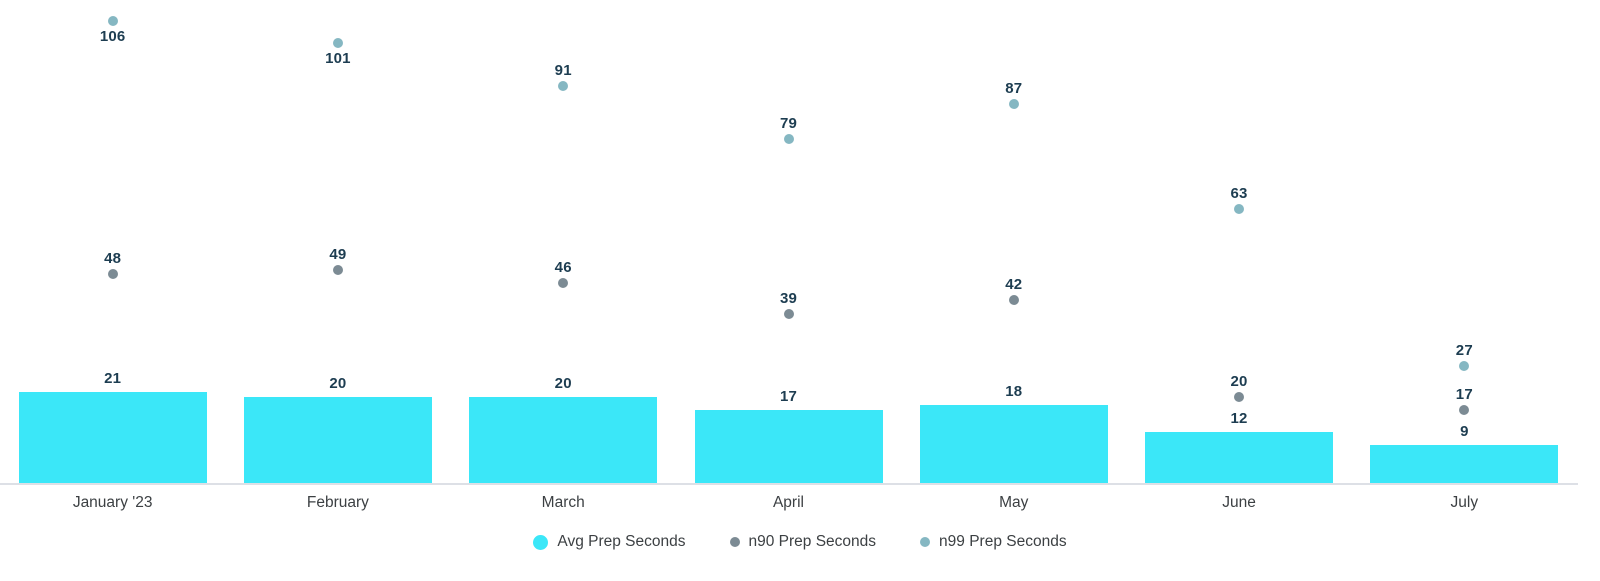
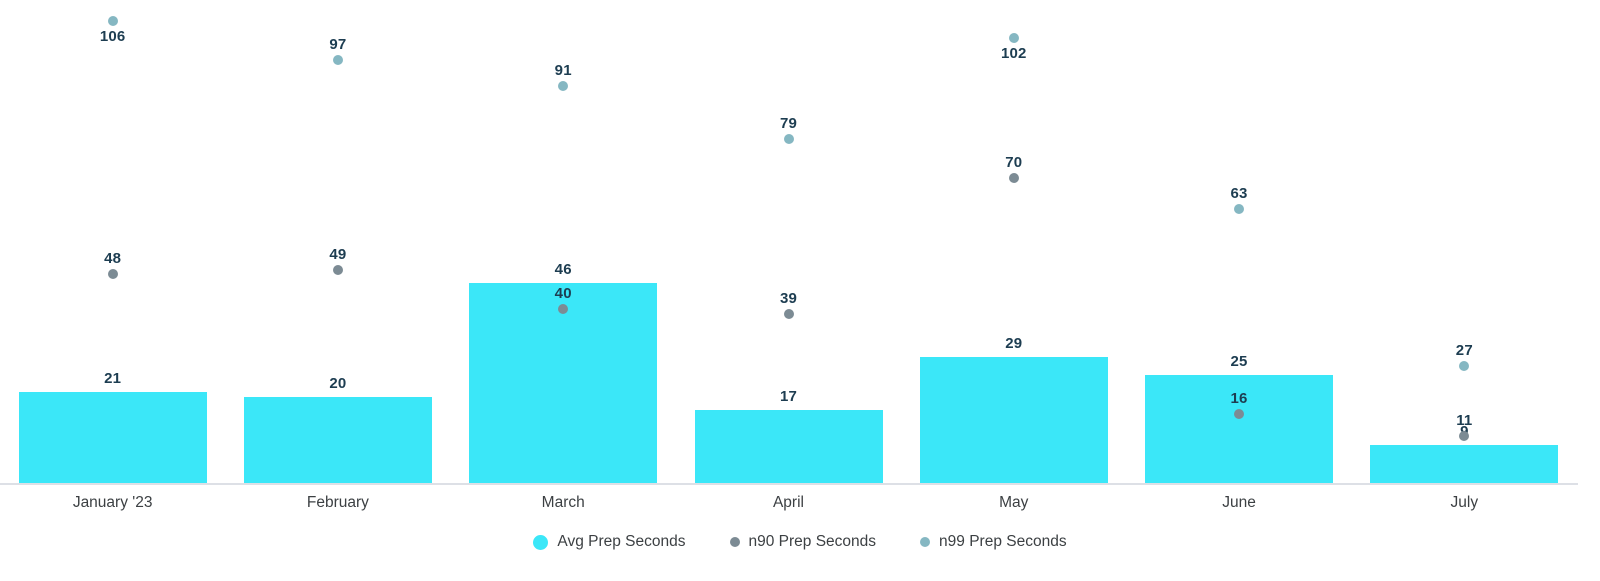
n99 Prep Seconds/February: 101 -> 97
Avg Prep Seconds/March: 20 -> 46
n90 Prep Seconds/March: 46 -> 40
Avg Prep Seconds/May: 18 -> 29
n90 Prep Seconds/May: 42 -> 70
n99 Prep Seconds/May: 87 -> 102
Avg Prep Seconds/June: 12 -> 25
n90 Prep Seconds/June: 20 -> 16
n90 Prep Seconds/July: 17 -> 11
